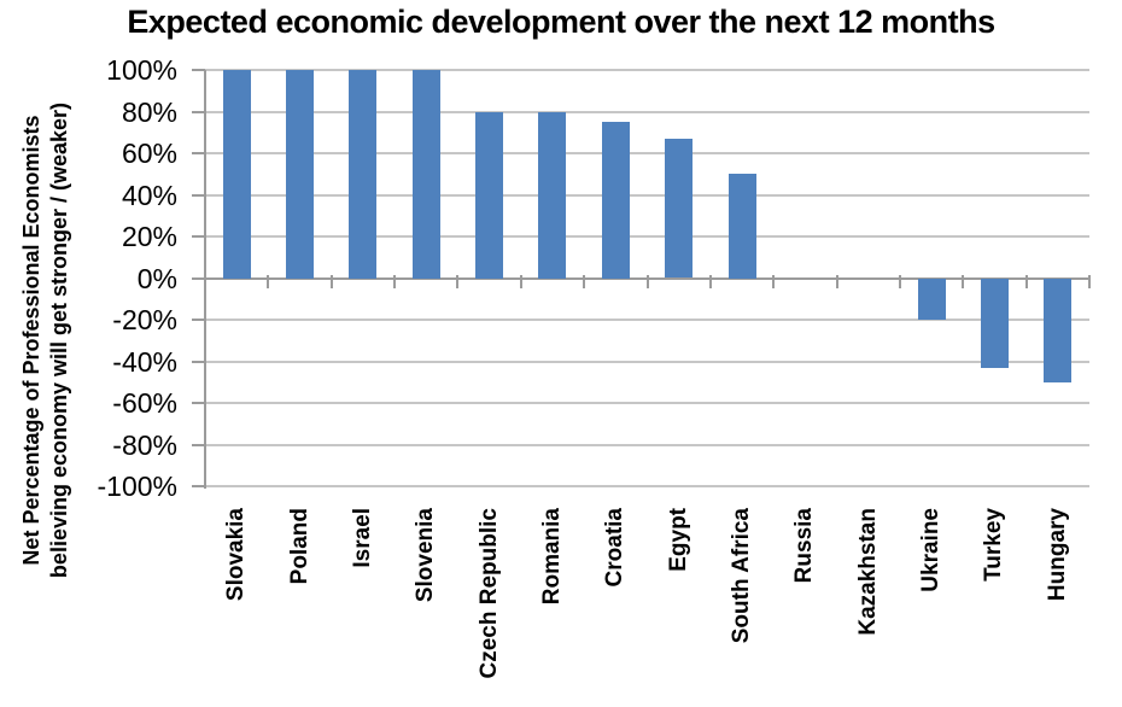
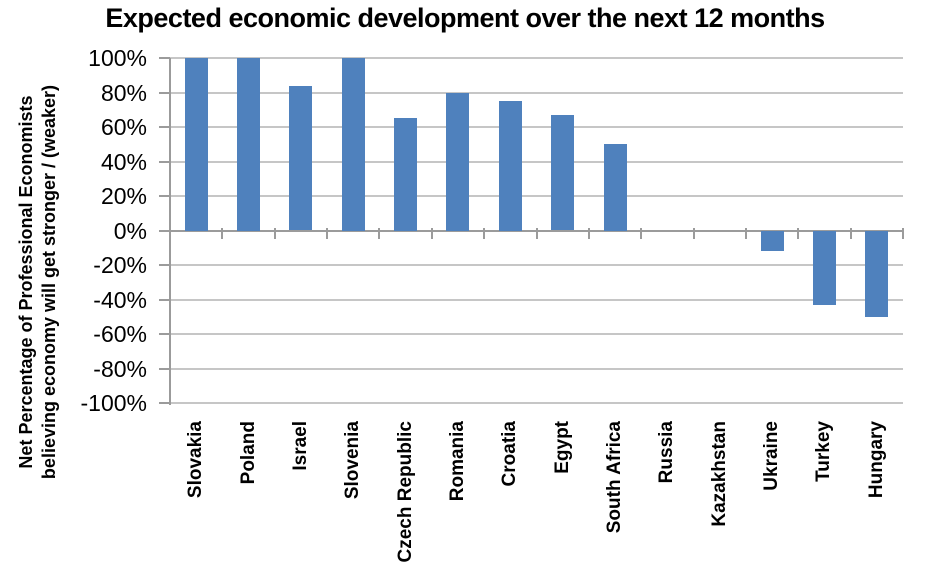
Israel: 100% -> 84%
Czech Republic: 80% -> 65%
Ukraine: -20% -> -12%
